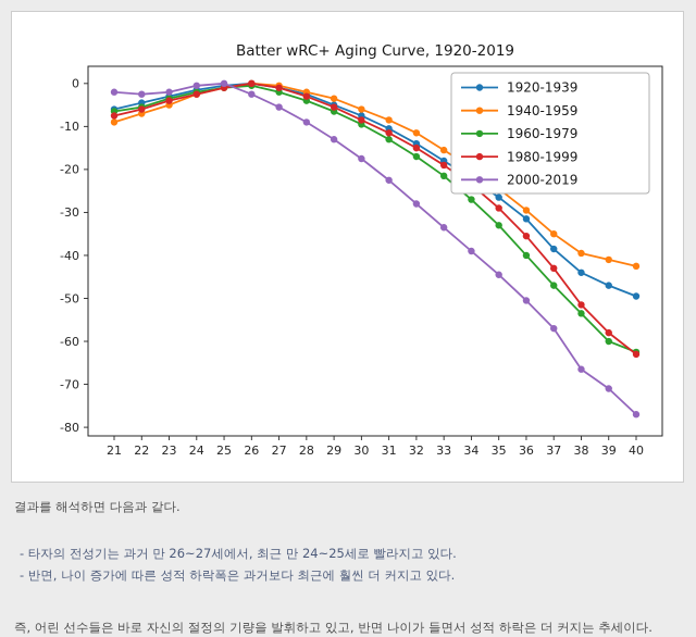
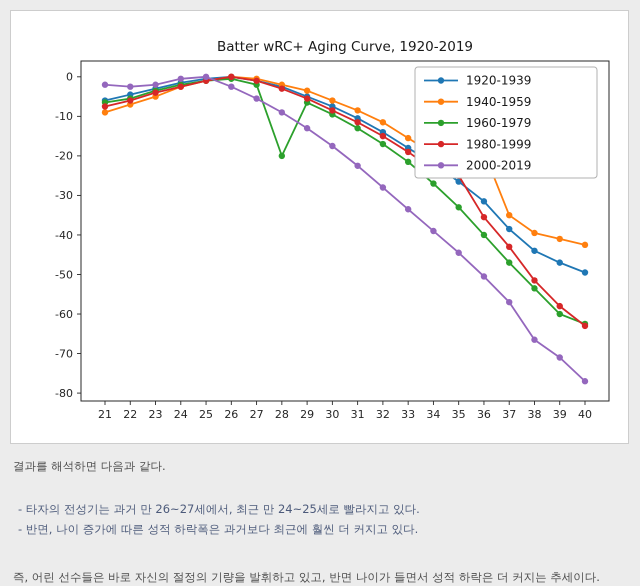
1960-1979/28: -4 -> -20
1980-1999/35: -29 -> -25
1940-1959/36: -30 -> -19
